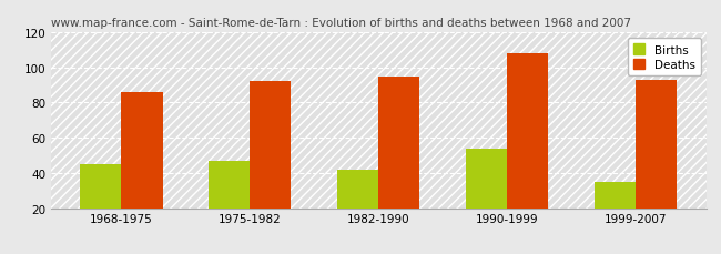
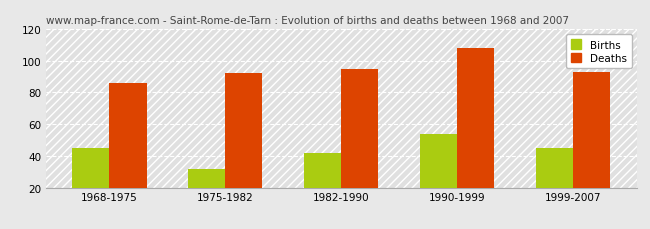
Births/1975-1982: 47 -> 32
Births/1999-2007: 35 -> 45
